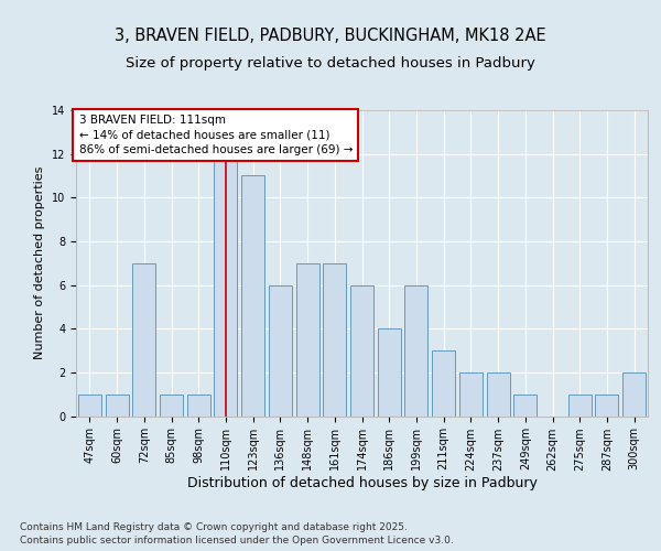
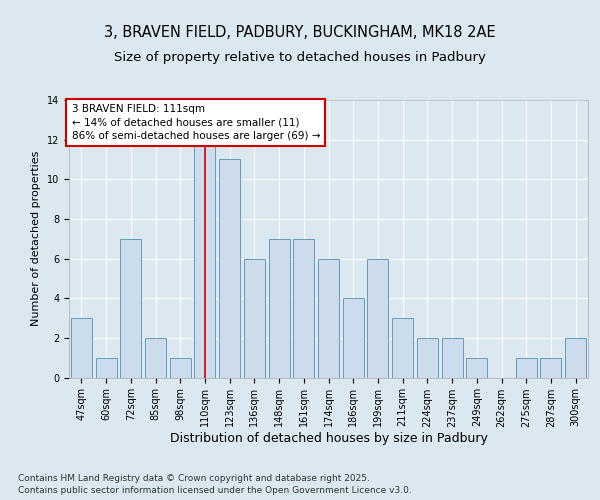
47sqm: 1 -> 3
85sqm: 1 -> 2
